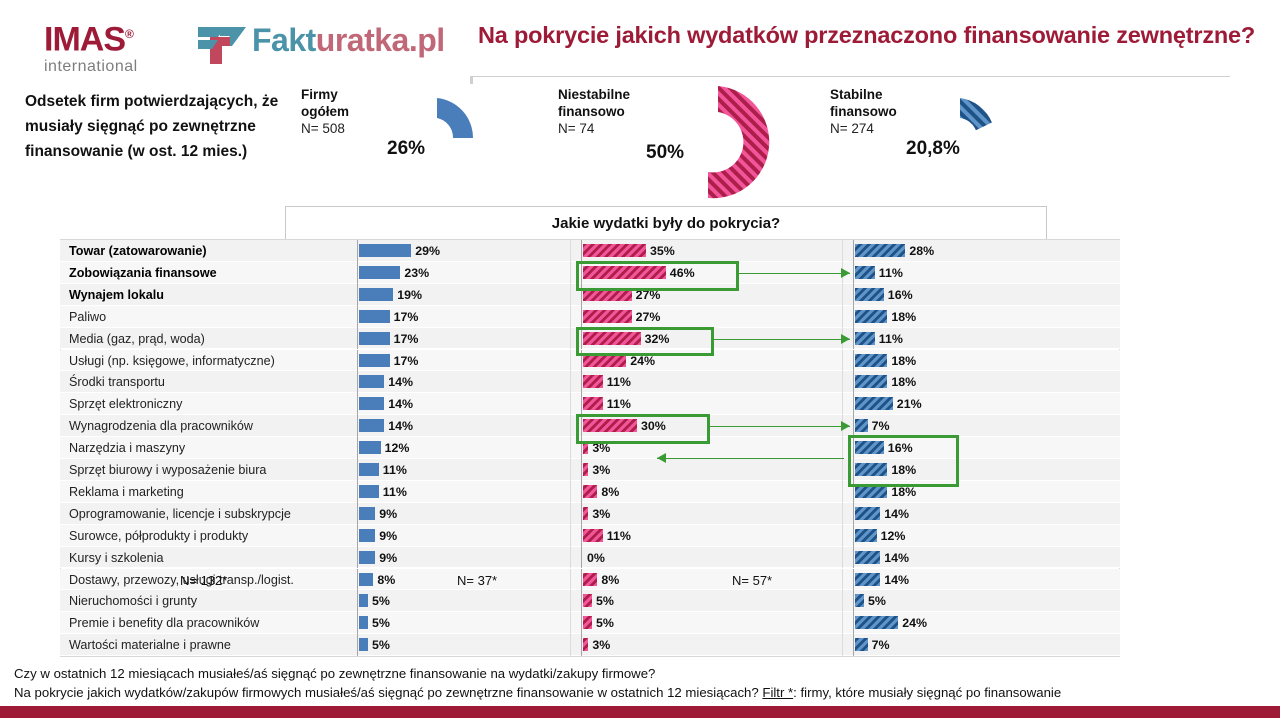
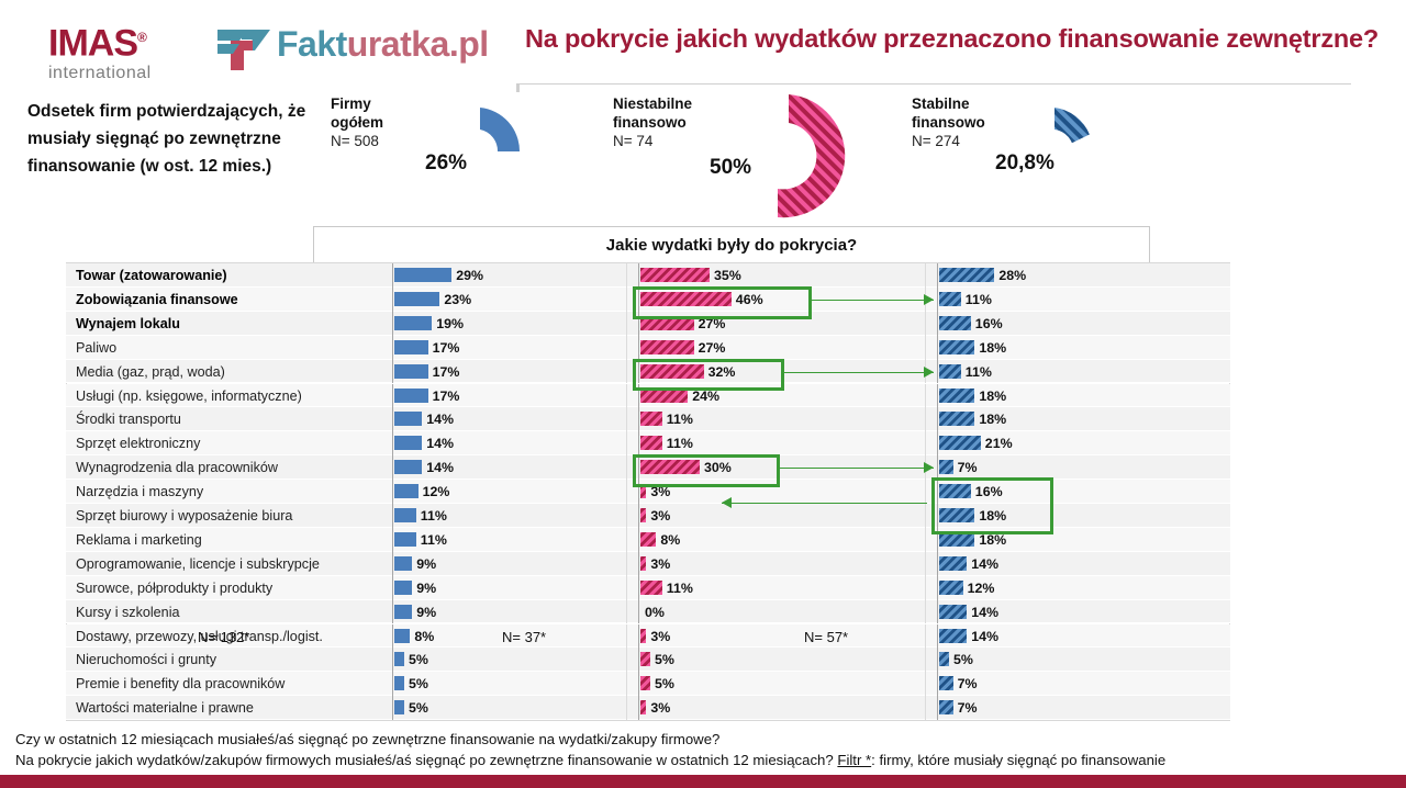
Niestabilne finansowo/Dostawy, przewozy, usługi transp./logist.: 8% -> 3%
Stabilne finansowo/Premie i benefity dla pracowników: 24% -> 7%
